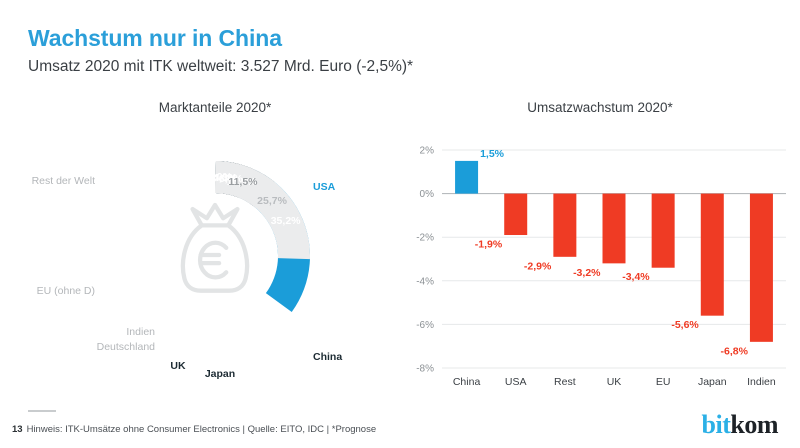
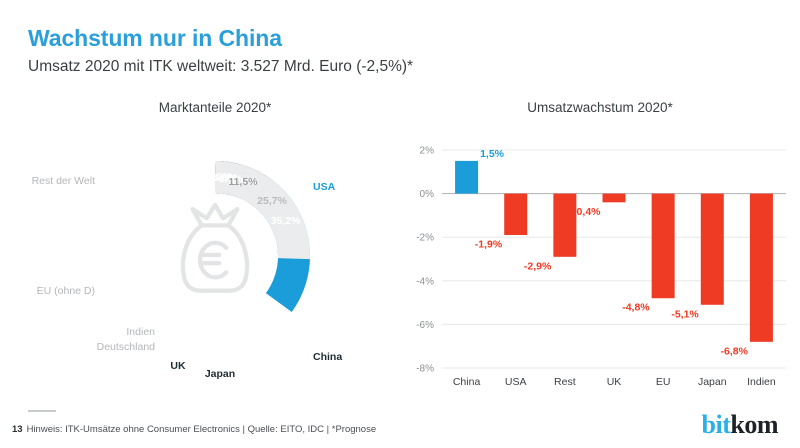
UK: -3,2% -> -0,4%
EU: -3,4% -> -4,8%
Japan: -5,6% -> -5,1%
